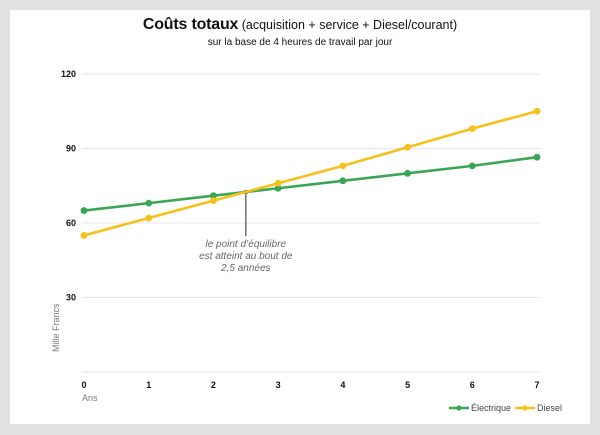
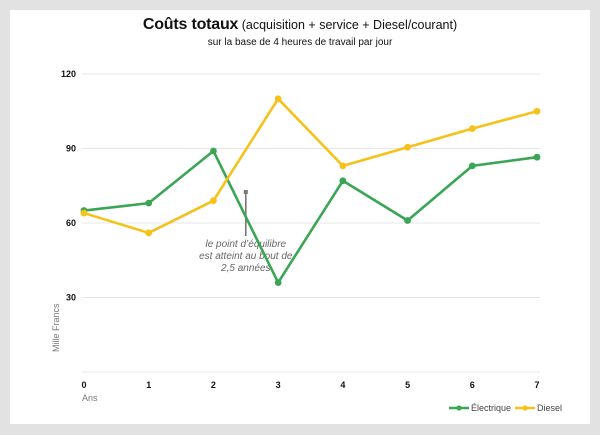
Diesel/0: 55 -> 64
Diesel/1: 62 -> 56
Électrique/2: 71 -> 89
Électrique/3: 74 -> 36
Diesel/3: 76 -> 110
Électrique/5: 80 -> 61
